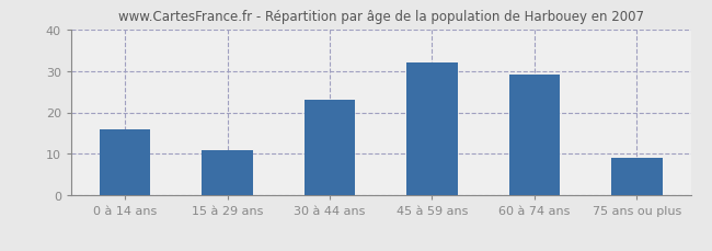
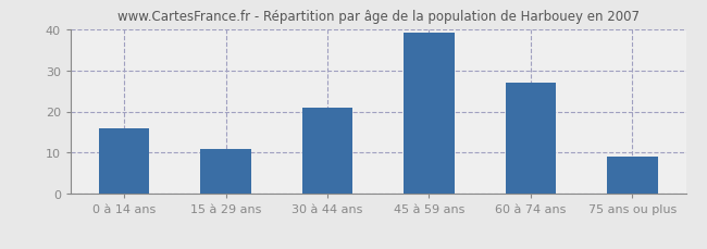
30 à 44 ans: 23 -> 21
45 à 59 ans: 32 -> 39
60 à 74 ans: 29 -> 27
